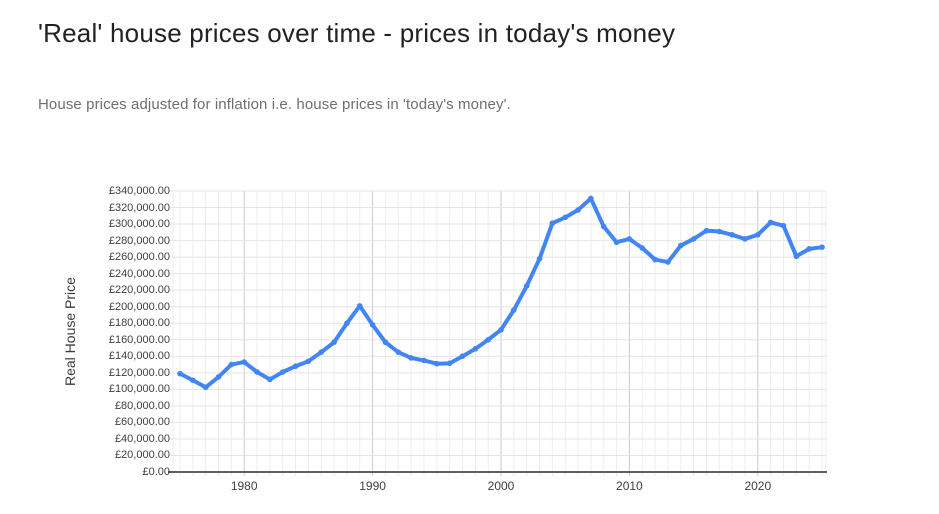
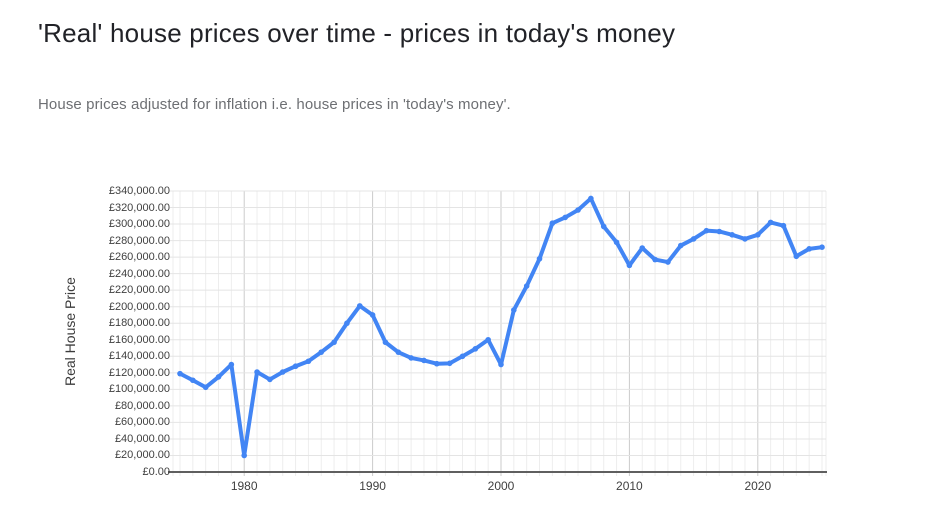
1980: £130000 -> £20000
1990: £180000 -> £190000
2000: £170000 -> £130000
2010: £280000 -> £250000
